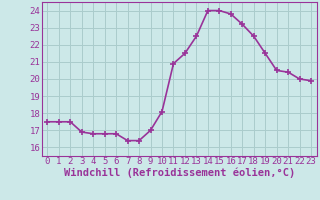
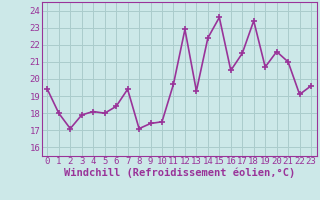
0: 17.5 -> 19.4
1: 17.5 -> 18.0
2: 17.5 -> 17.1
3: 16.9 -> 17.9
4: 16.8 -> 18.1
5: 16.8 -> 18.0
6: 16.8 -> 18.4
7: 16.4 -> 19.4
8: 16.4 -> 17.1
9: 17.0 -> 17.4
10: 18.1 -> 17.5
11: 20.9 -> 19.7
12: 21.5 -> 22.9
13: 22.5 -> 19.3
14: 24.0 -> 22.4
15: 24.0 -> 23.6
16: 23.8 -> 20.5
17: 23.2 -> 21.5
18: 22.5 -> 23.4
19: 21.5 -> 20.7
20: 20.5 -> 21.6
21: 20.4 -> 21.0
22: 20.0 -> 19.1
23: 19.9 -> 19.6
